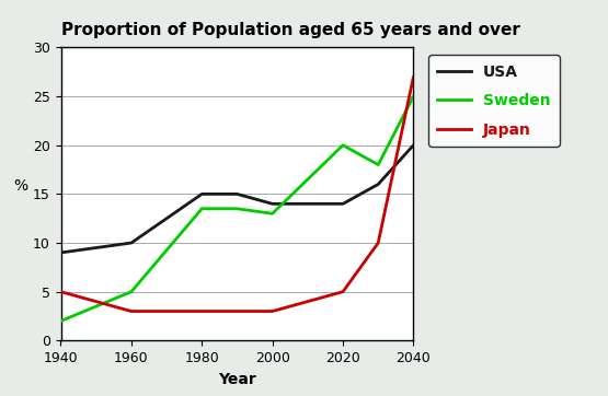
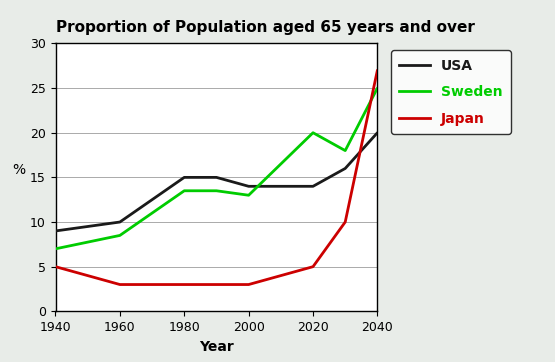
Sweden/1940: 2.0 -> 7.0
Sweden/1960: 5.0 -> 8.5
